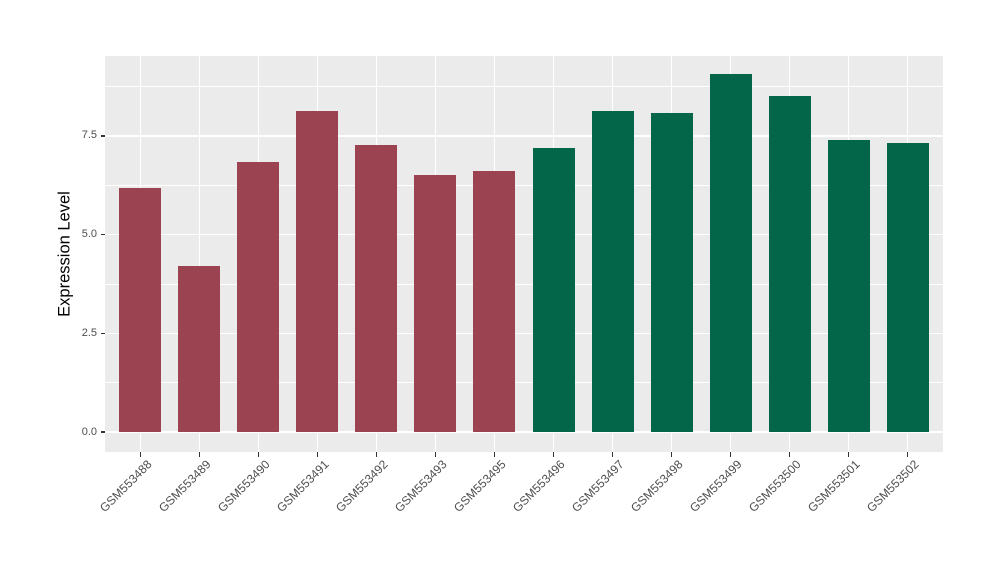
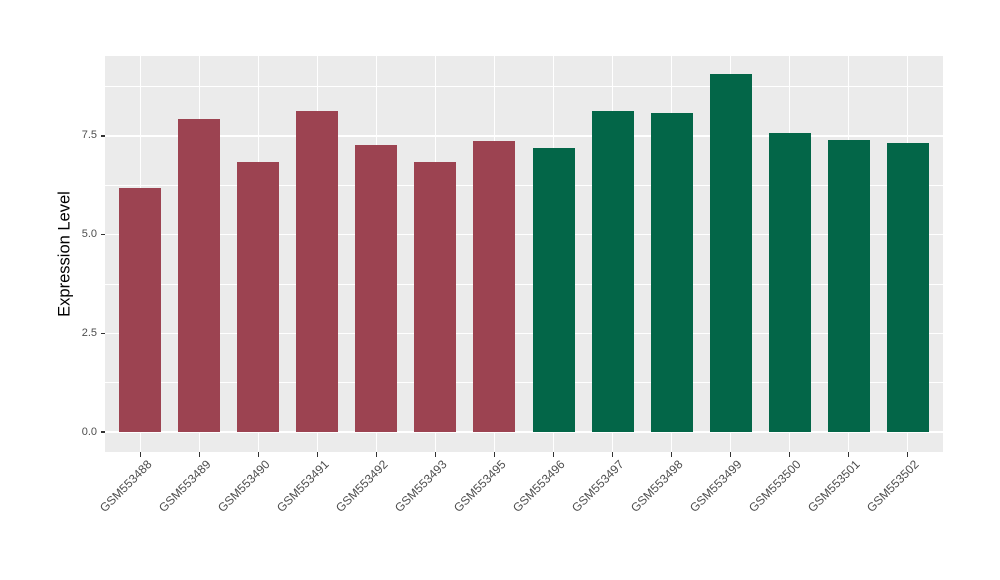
GSM553489: 4.2 -> 7.9
GSM553493: 6.5 -> 6.8
GSM553495: 6.6 -> 7.4
GSM553500: 8.5 -> 7.6
